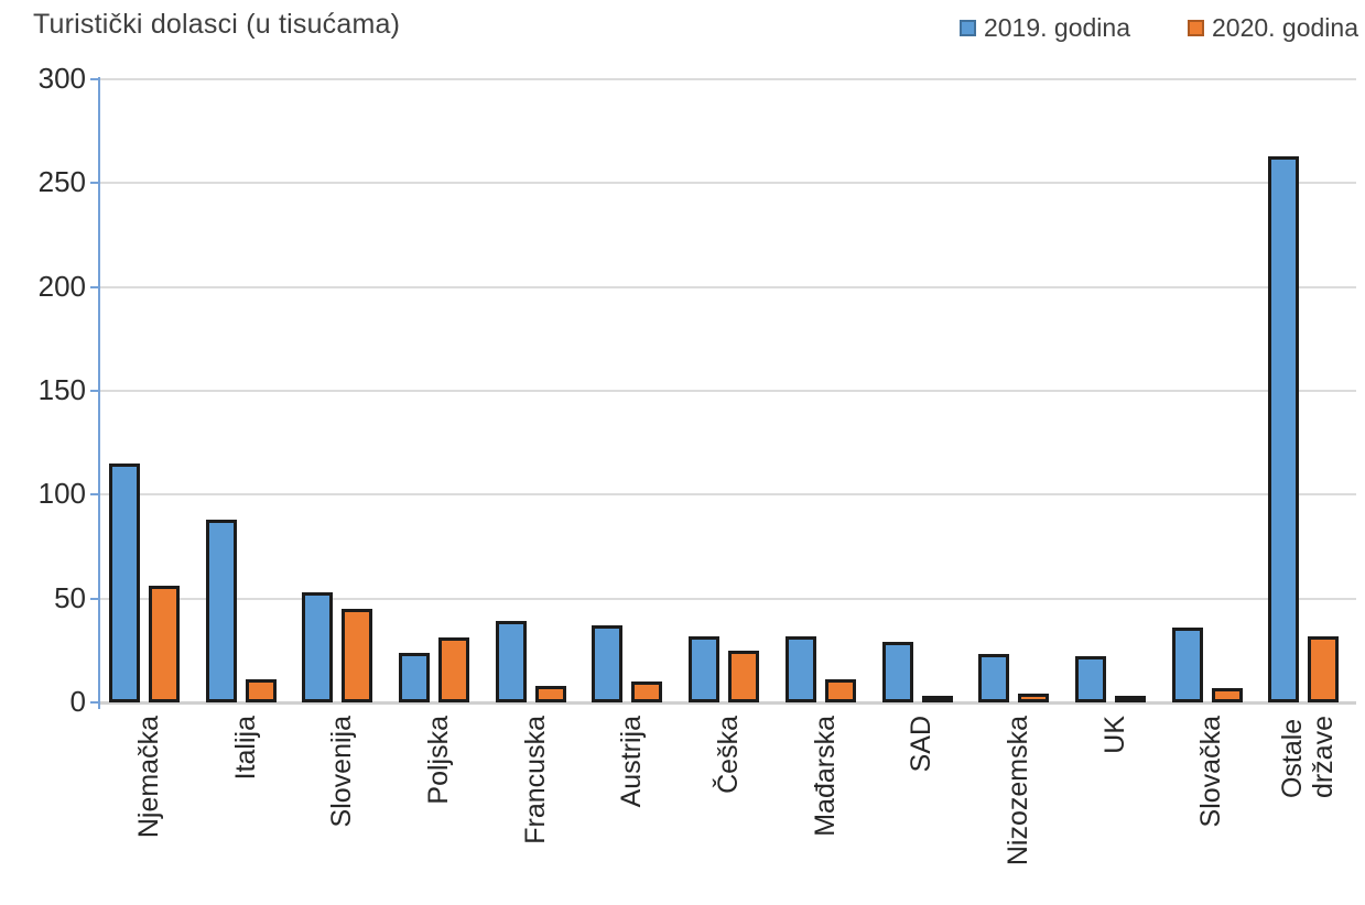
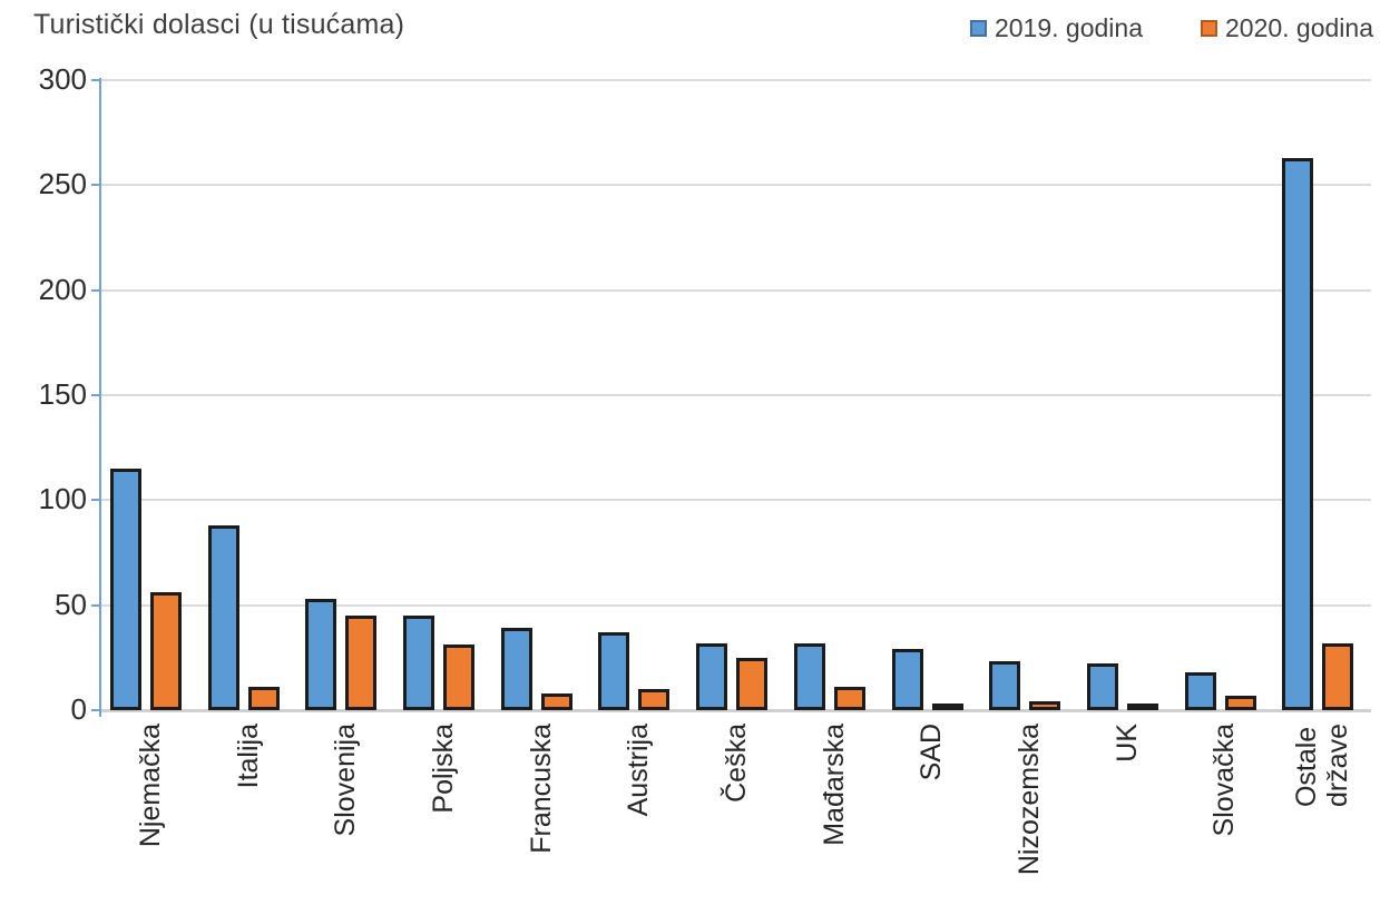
2019. godina/Poljska: 23 -> 44
2019. godina/Slovačka: 35 -> 17
